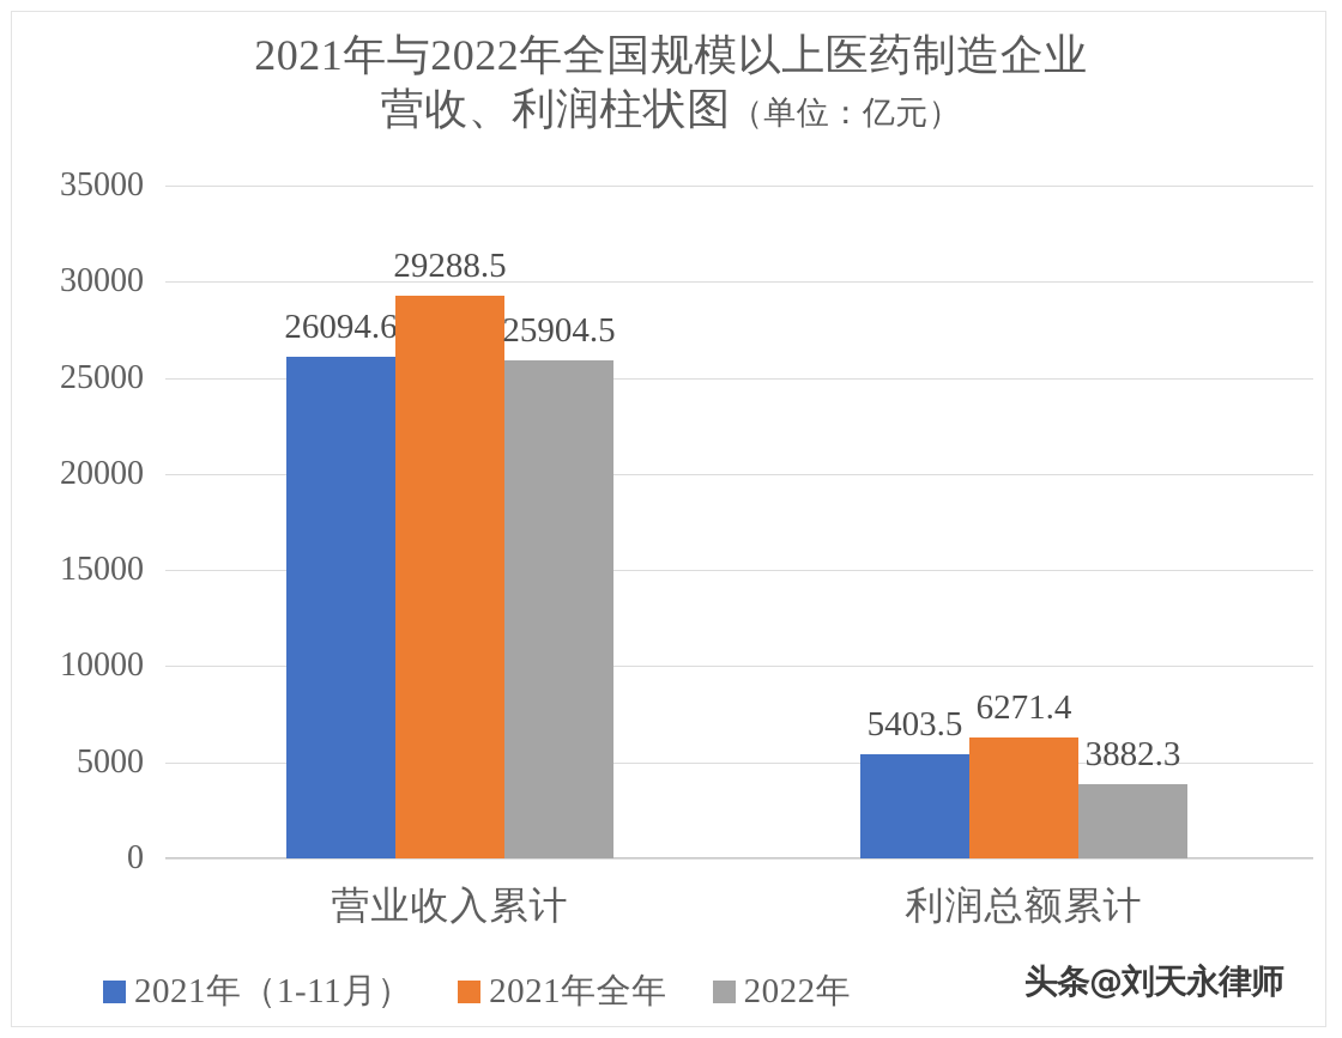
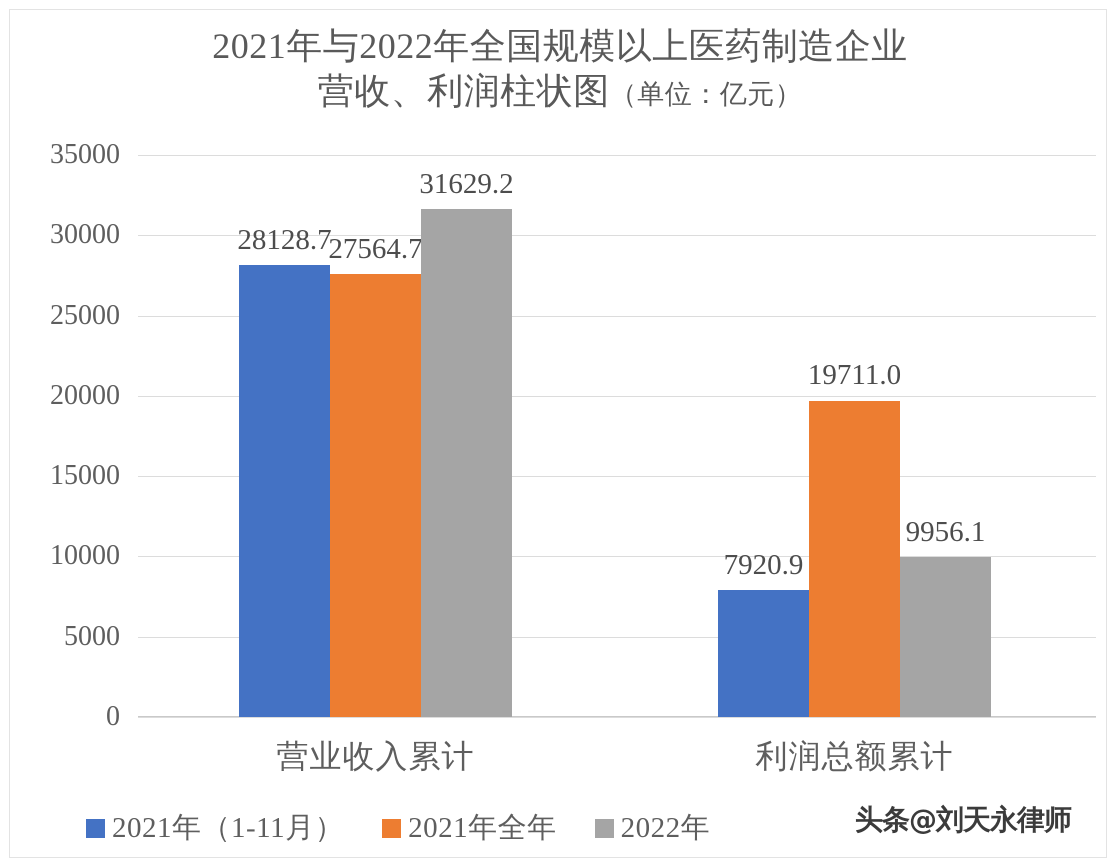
2021年（1-11月）/营业收入累计: 26094.6 -> 28128.7
2021年全年/营业收入累计: 29288.5 -> 27564.7
2022年/营业收入累计: 25904.5 -> 31629.2
2021年（1-11月）/利润总额累计: 5403.5 -> 7920.9
2021年全年/利润总额累计: 6271.4 -> 19711.0
2022年/利润总额累计: 3882.3 -> 9956.1
